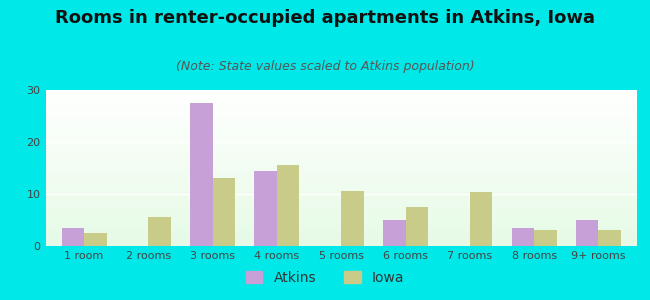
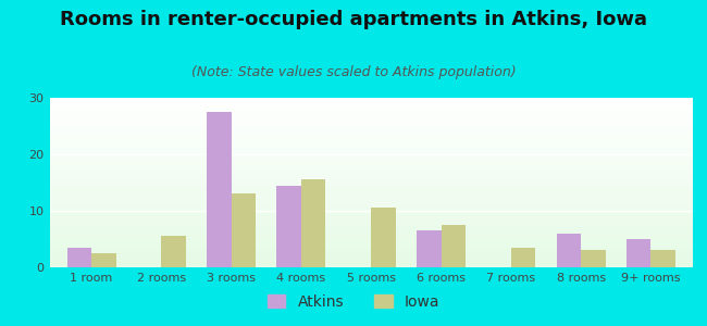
Atkins/6 rooms: 5.0 -> 6.5
Iowa/7 rooms: 10.4 -> 3.5
Atkins/8 rooms: 3.4 -> 6.0
